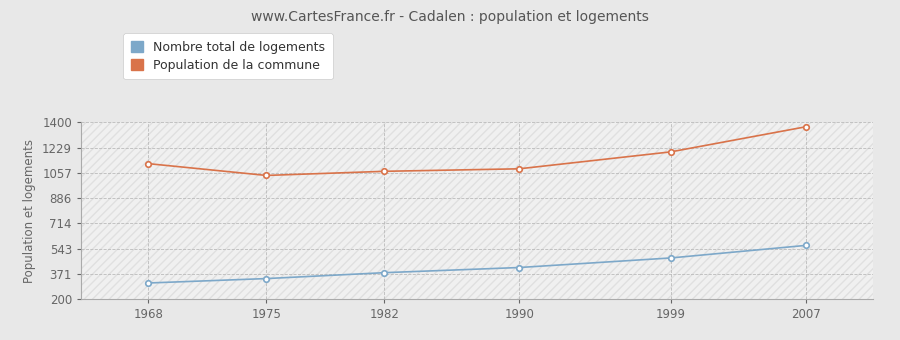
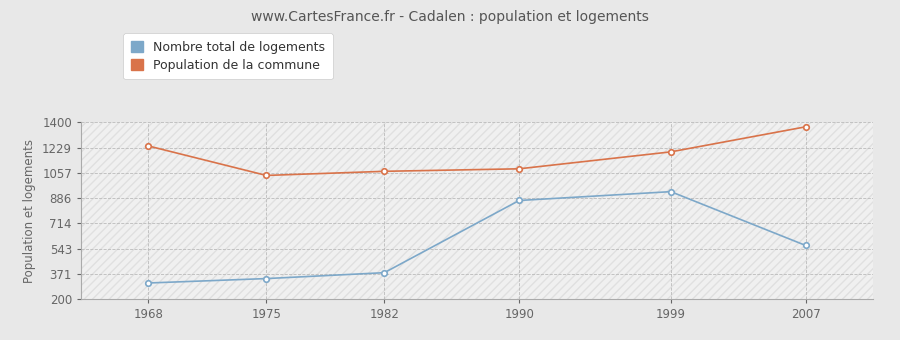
Population de la commune/1968: 1120 -> 1240
Nombre total de logements/1990: 420 -> 870
Nombre total de logements/1999: 480 -> 930
